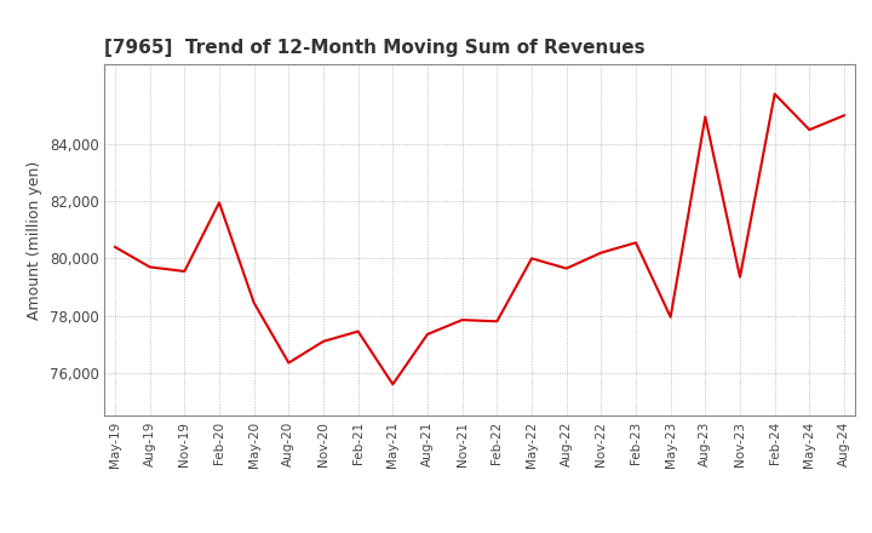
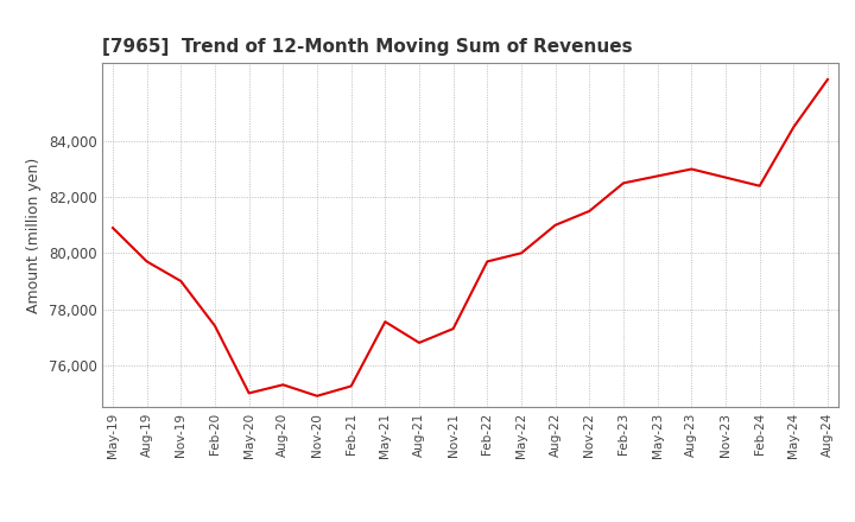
May-19: 80,400 -> 80,900
Nov-19: 79,550 -> 79,000
Feb-20: 81,950 -> 77,400
May-20: 78,450 -> 75,000
Aug-20: 76,350 -> 75,300
Nov-20: 77,100 -> 74,900
Feb-21: 77,450 -> 75,250
May-21: 75,600 -> 77,550
Aug-21: 77,350 -> 76,800
Nov-21: 77,850 -> 77,300
Feb-22: 77,800 -> 79,700
Aug-22: 79,650 -> 81,000
Nov-22: 80,200 -> 81,500
Feb-23: 80,550 -> 82,500
May-23: 77,950 -> 82,750
Aug-23: 84,950 -> 83,000
Nov-23: 79,350 -> 82,700
Feb-24: 85,750 -> 82,400
Aug-24: 85,000 -> 86,200
